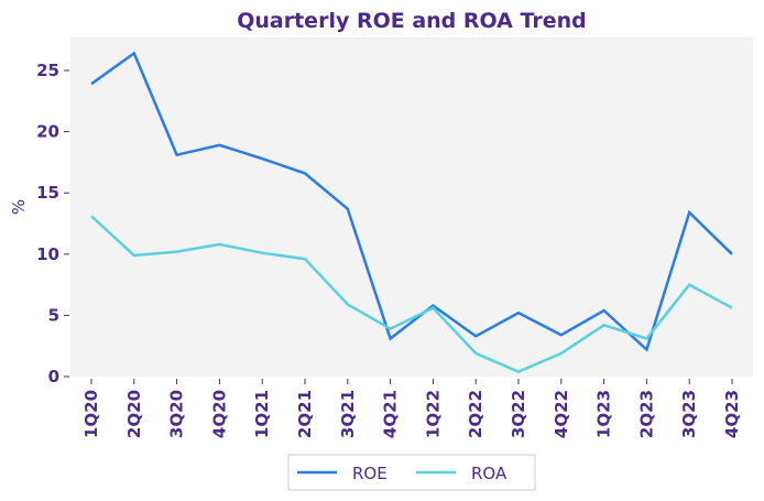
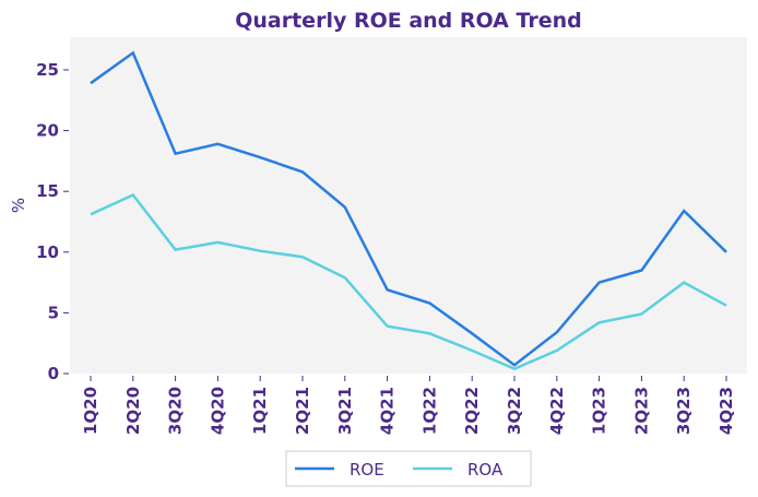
ROA/2Q20: 9.9 -> 14.7
ROA/3Q21: 5.9 -> 7.9
ROE/4Q21: 3.1 -> 6.9
ROA/1Q22: 5.6 -> 3.3
ROE/3Q22: 5.2 -> 0.7
ROE/1Q23: 5.4 -> 7.5
ROE/2Q23: 2.2 -> 8.5
ROA/2Q23: 3.1 -> 4.9
